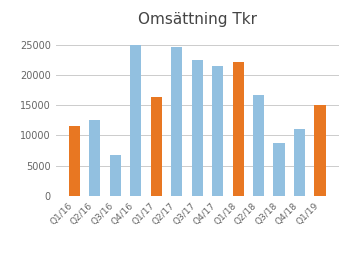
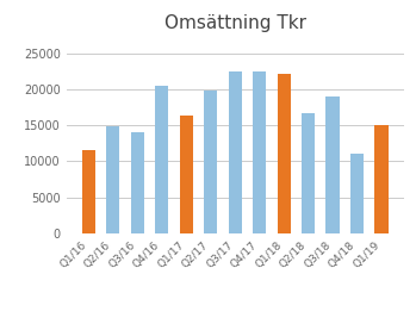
Q2/16: 12600 -> 14900
Q3/16: 6800 -> 14000
Q4/16: 25000 -> 20500
Q2/17: 24600 -> 19900
Q4/17: 21400 -> 22500
Q3/18: 8800 -> 19000
